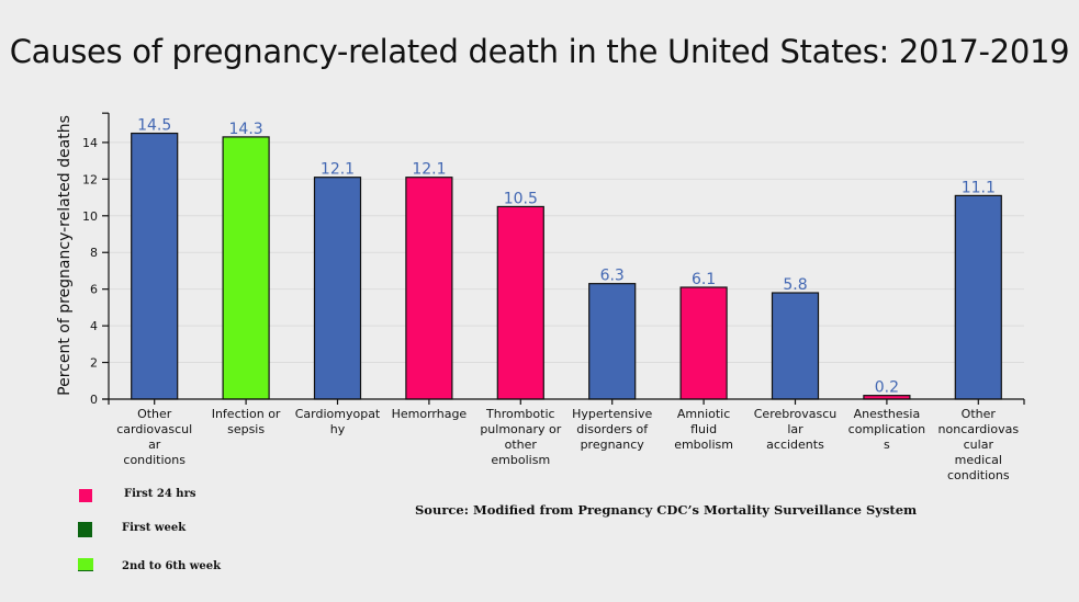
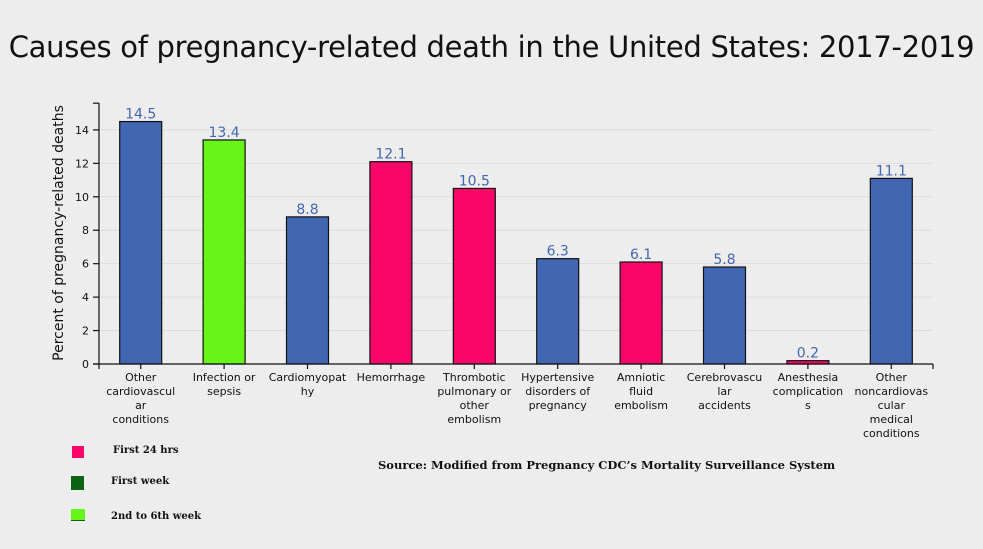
Infection or sepsis: 14.3 -> 13.4
Cardiomyopathy: 12.1 -> 8.8
